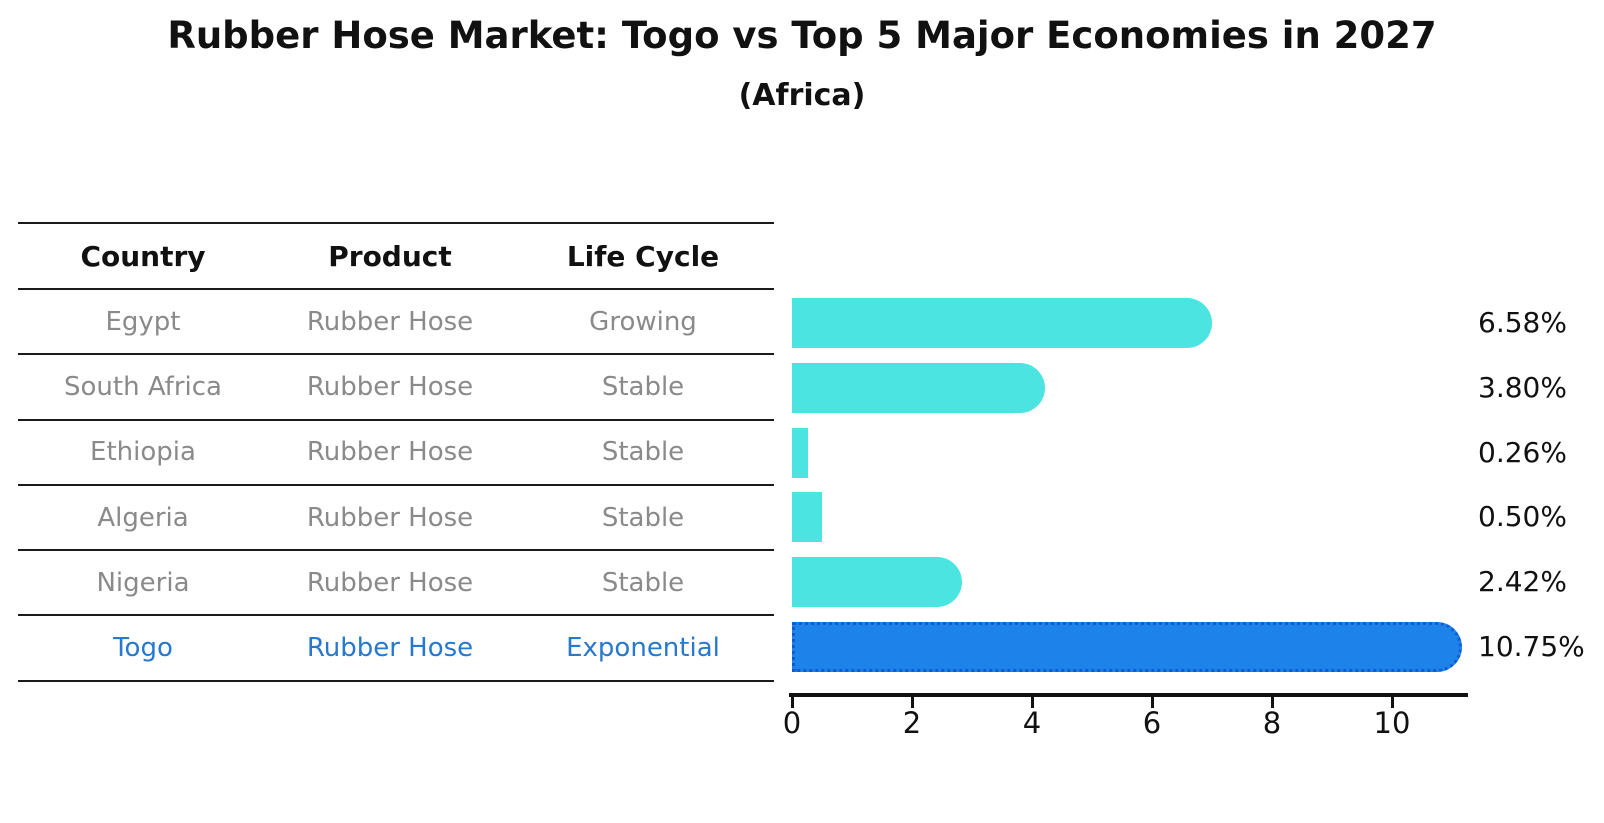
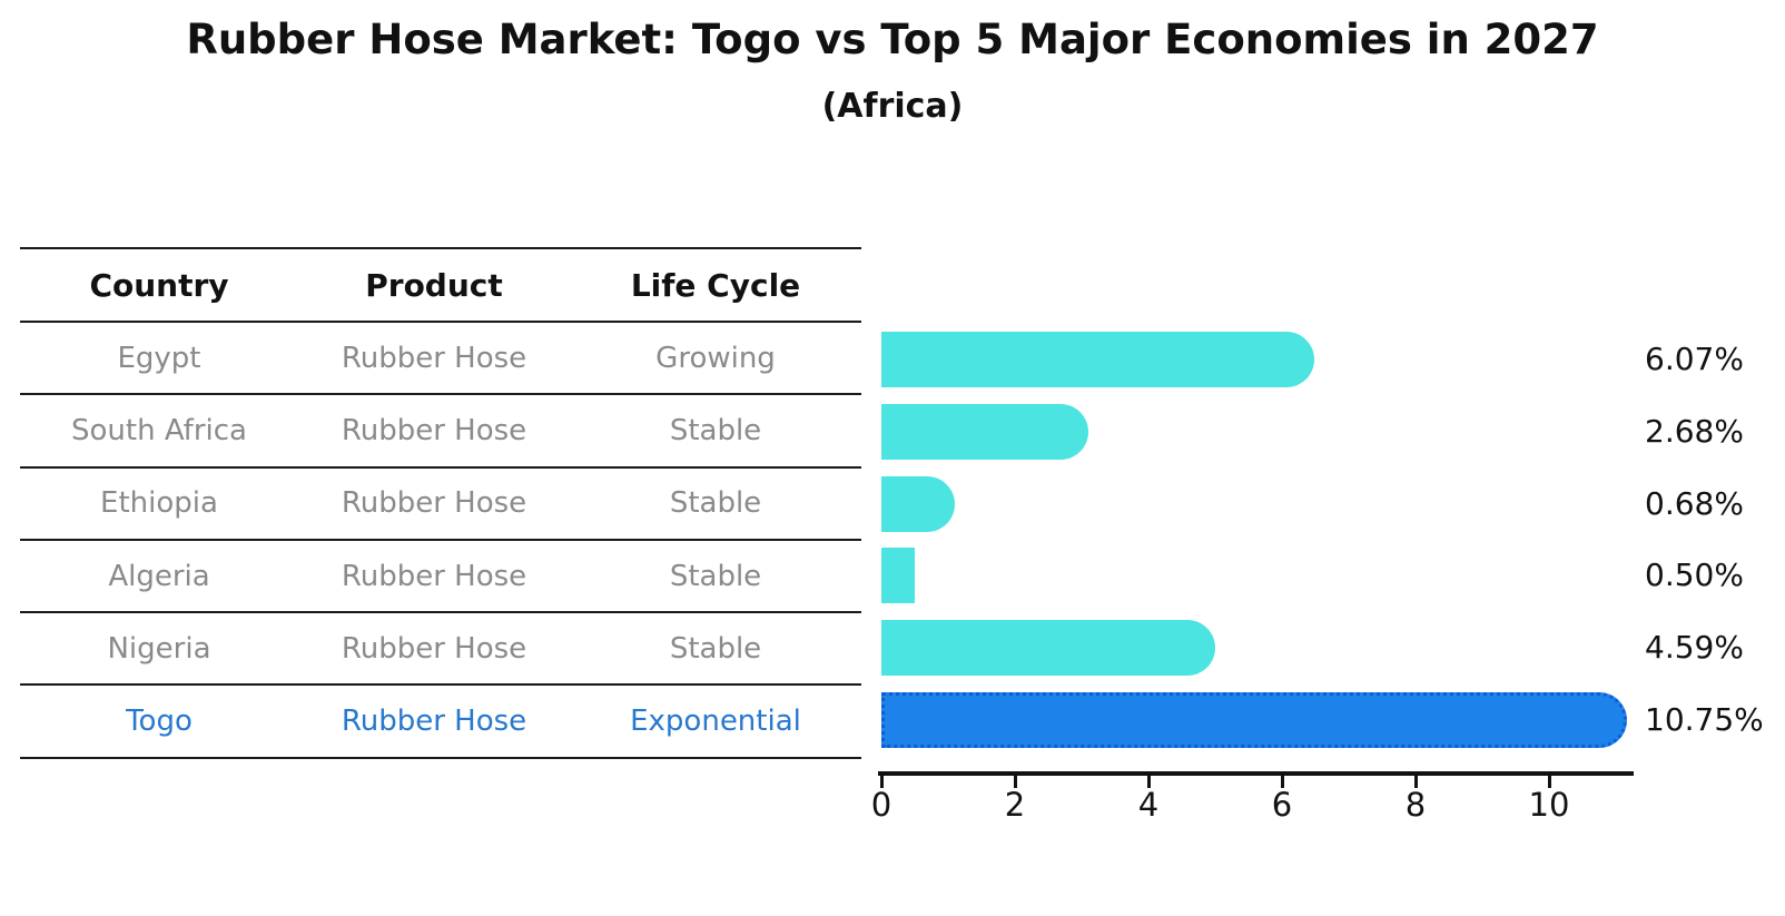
Egypt: 6.58% -> 6.07%
South Africa: 3.80% -> 2.68%
Ethiopia: 0.26% -> 0.68%
Nigeria: 2.42% -> 4.59%
